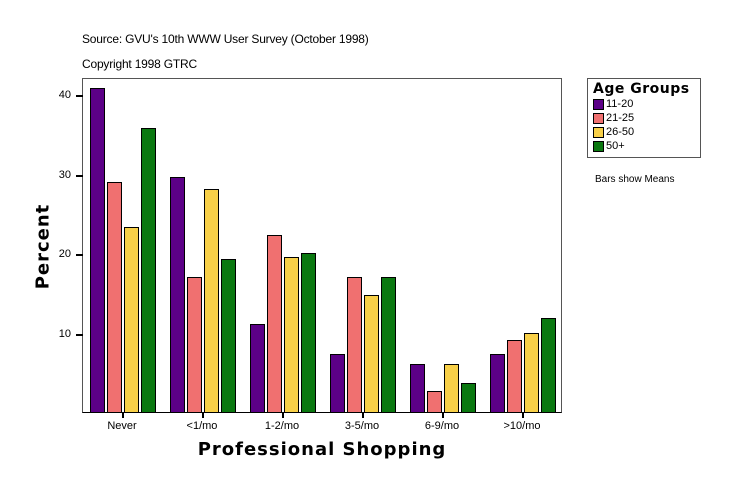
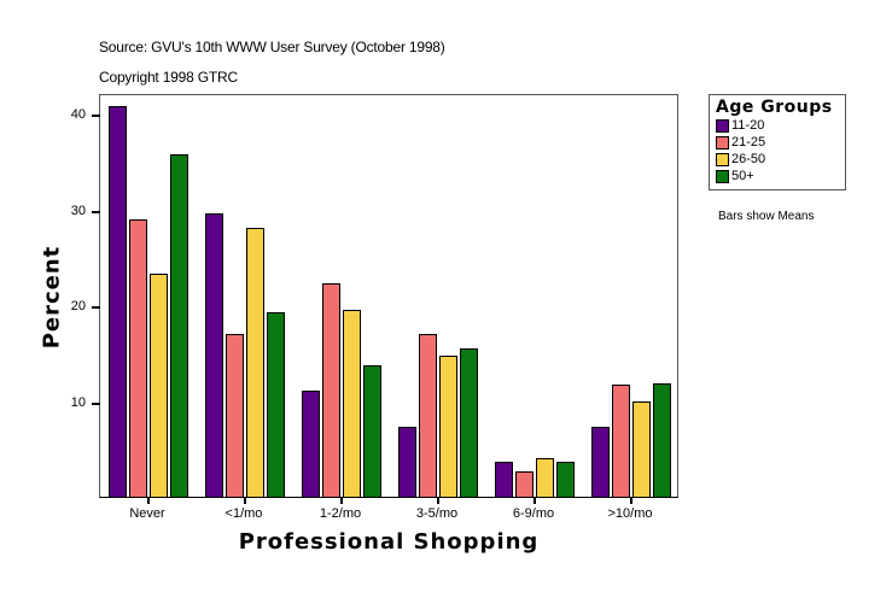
50+/1-2/mo: 20 -> 14
50+/3-5/mo: 17 -> 16
11-20/6-9/mo: 6 -> 4
26-50/6-9/mo: 6 -> 4
21-25/>10/mo: 9 -> 12
